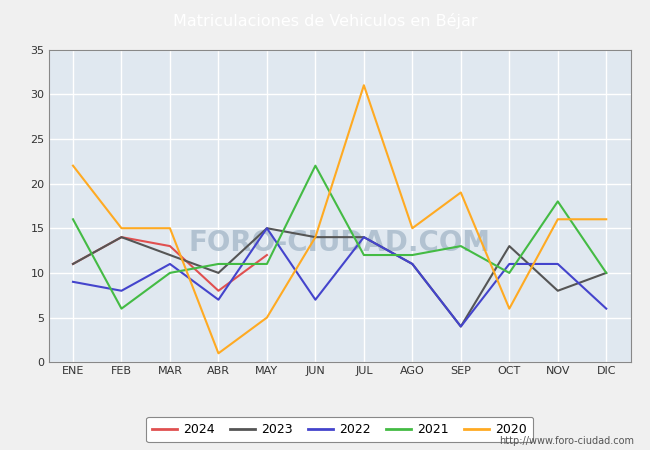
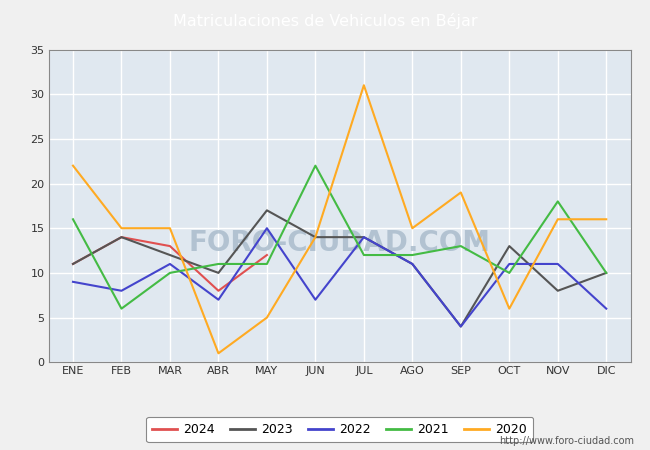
2023/MAY: 15 -> 17
